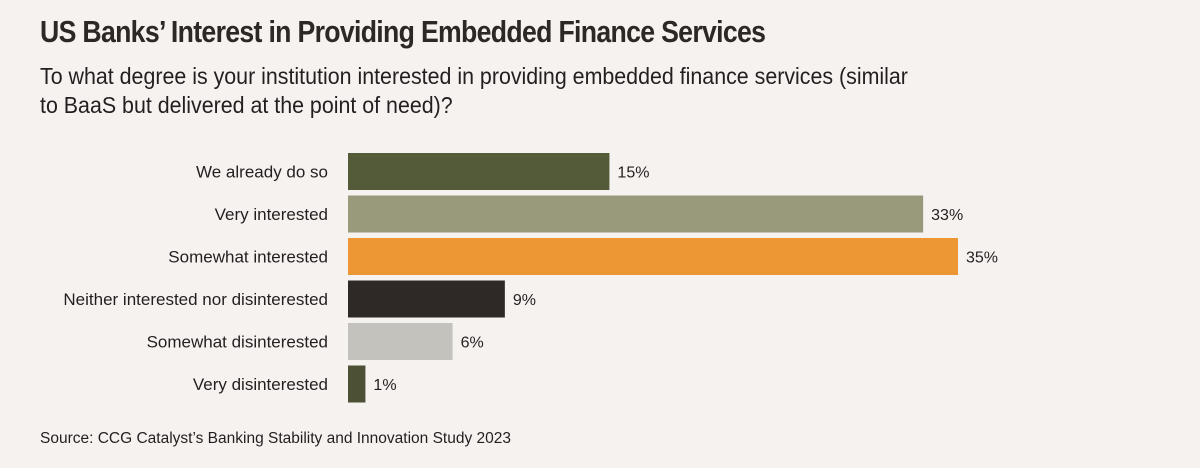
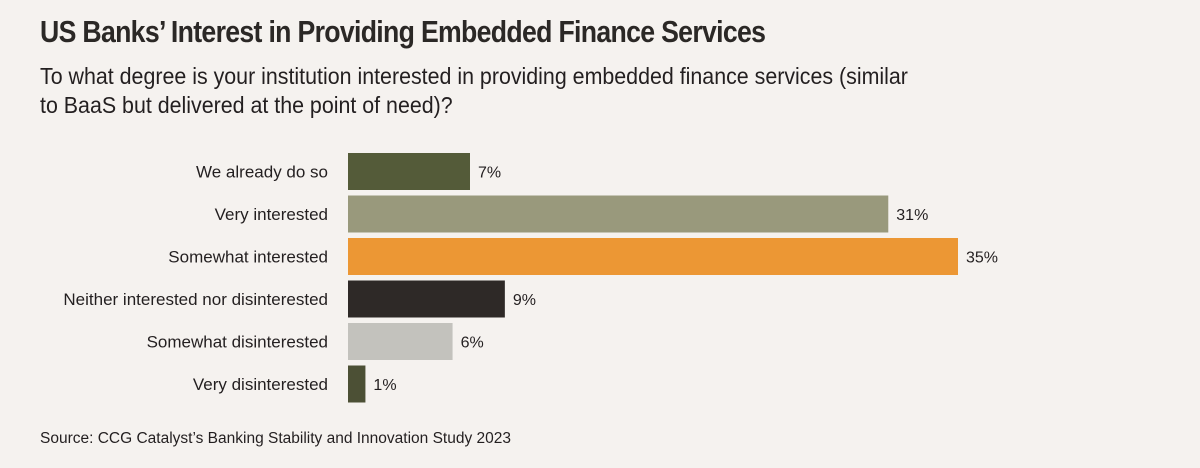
We already do so: 15% -> 7%
Very interested: 33% -> 31%
